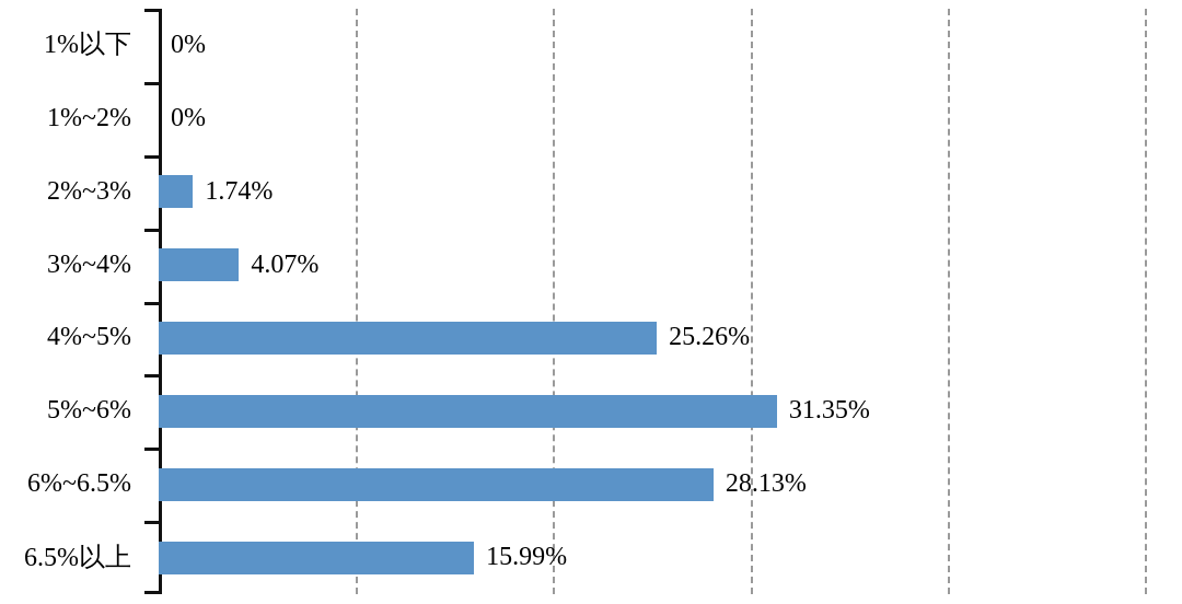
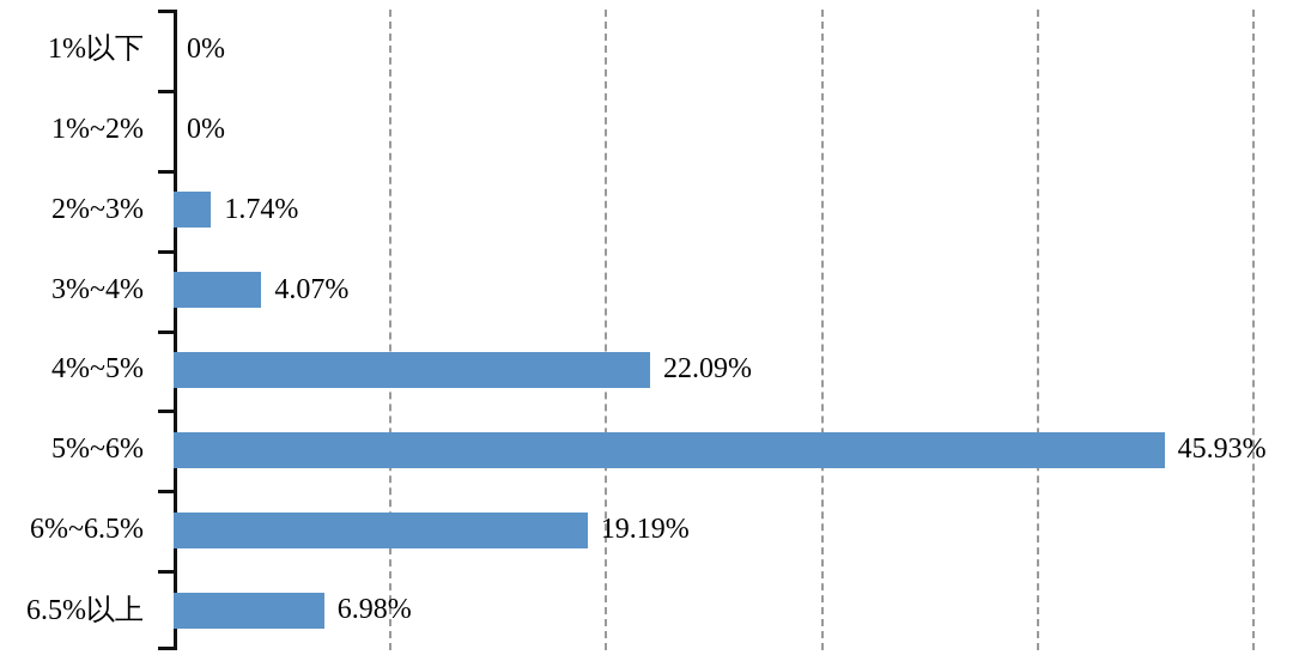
4%~5%: 25.26% -> 22.09%
5%~6%: 31.35% -> 45.93%
6%~6.5%: 28.13% -> 19.19%
6.5%以上: 15.99% -> 6.98%
